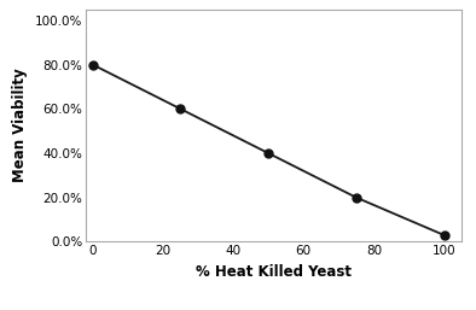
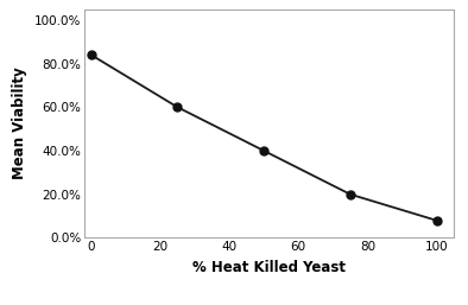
0: 80% -> 84%
100: 3% -> 8%
